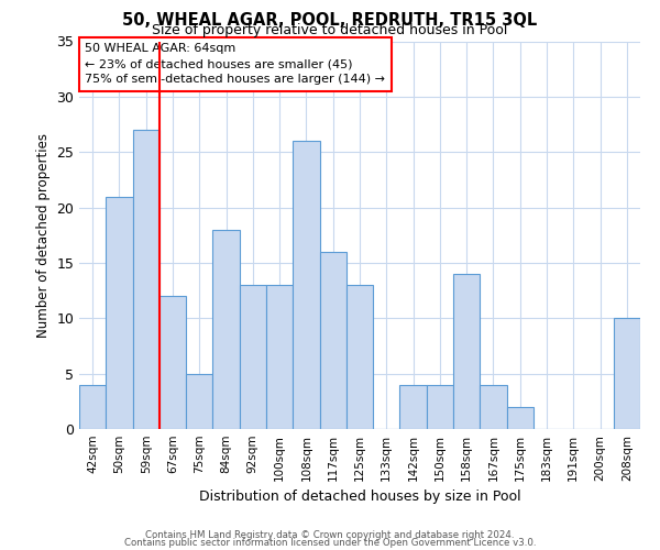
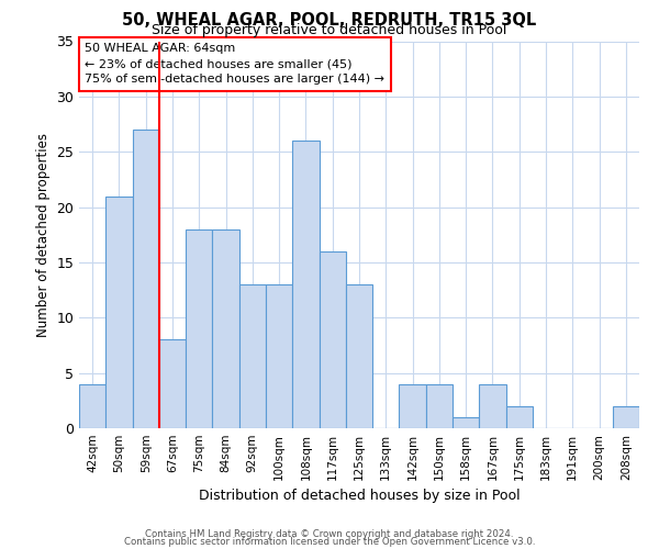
67sqm: 12 -> 8
75sqm: 5 -> 18
158sqm: 14 -> 1
208sqm: 10 -> 2
